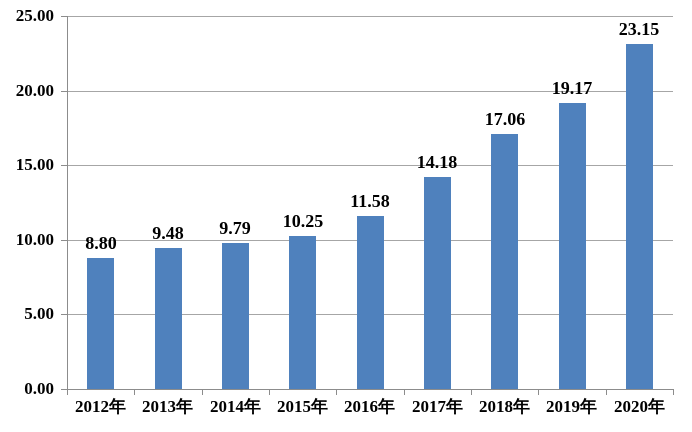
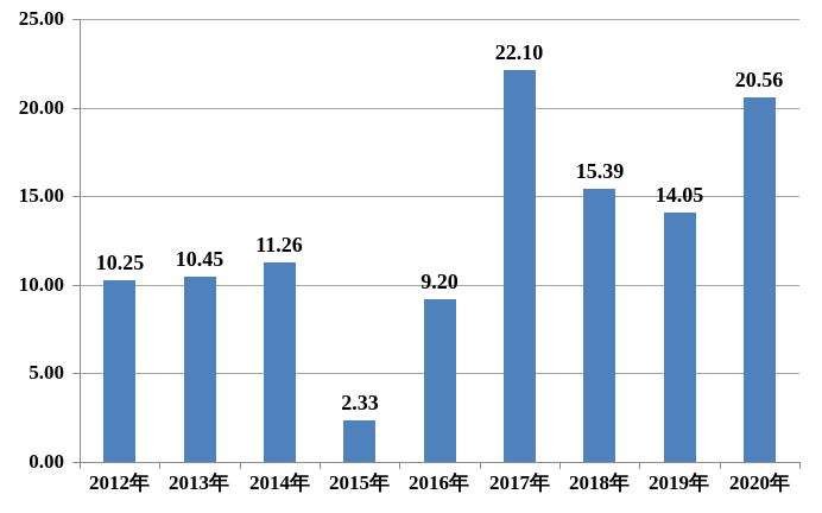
2012年: 8.80 -> 10.25
2013年: 9.48 -> 10.45
2014年: 9.79 -> 11.26
2015年: 10.25 -> 2.33
2016年: 11.58 -> 9.20
2017年: 14.18 -> 22.10
2018年: 17.06 -> 15.39
2019年: 19.17 -> 14.05
2020年: 23.15 -> 20.56
